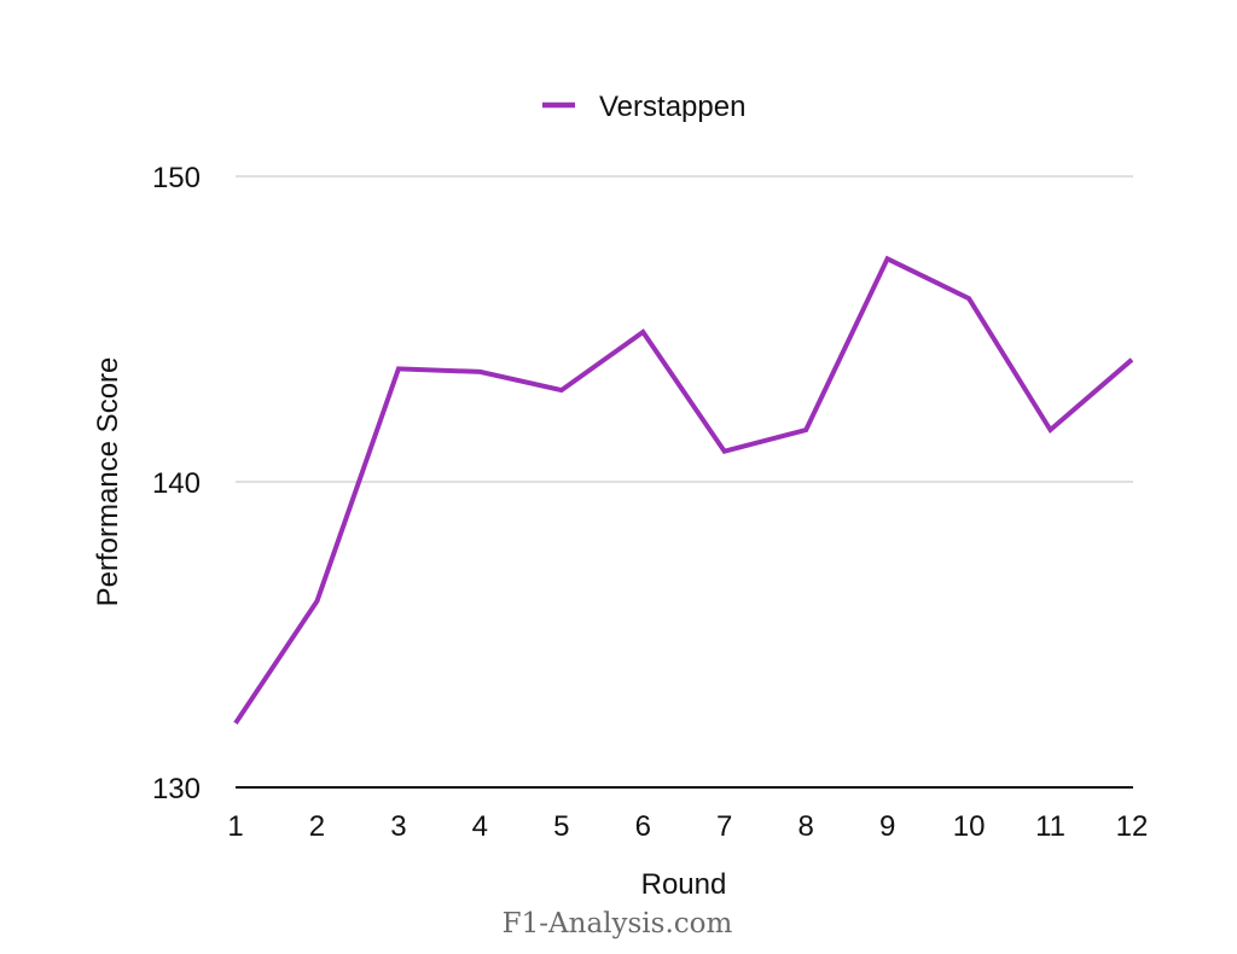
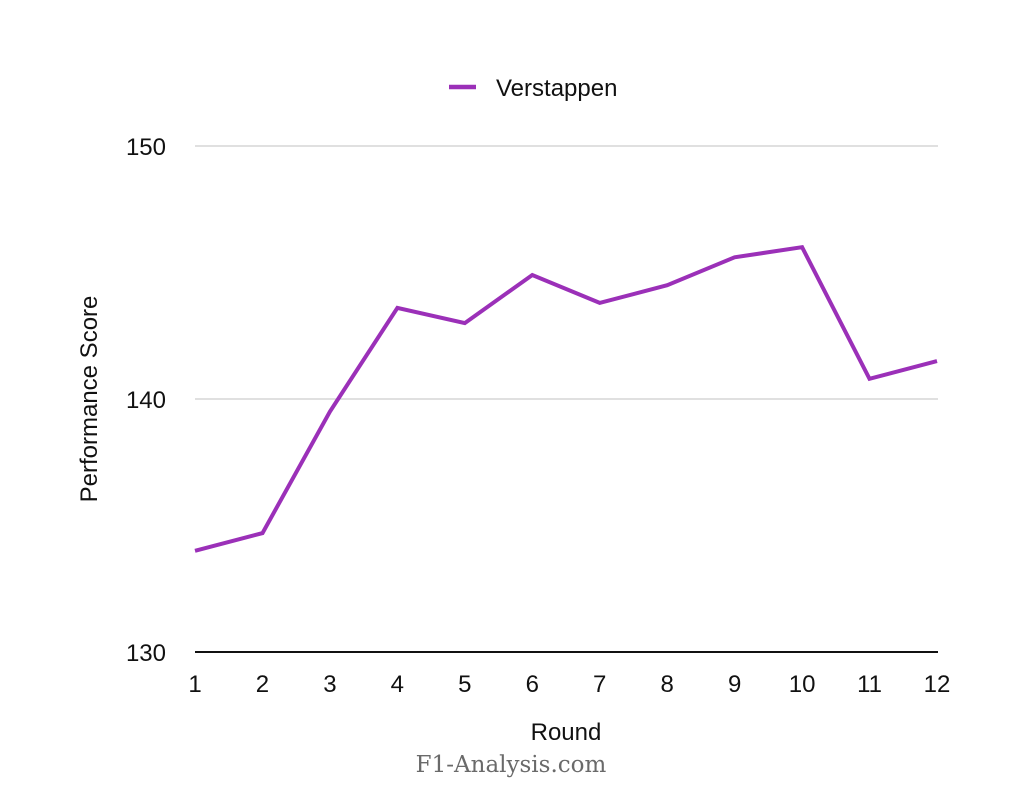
1: 132.1 -> 134.0
2: 136.1 -> 134.7
3: 143.7 -> 139.5
7: 141.0 -> 143.8
8: 141.7 -> 144.5
9: 147.3 -> 145.6
11: 141.7 -> 140.8
12: 144.0 -> 141.5
